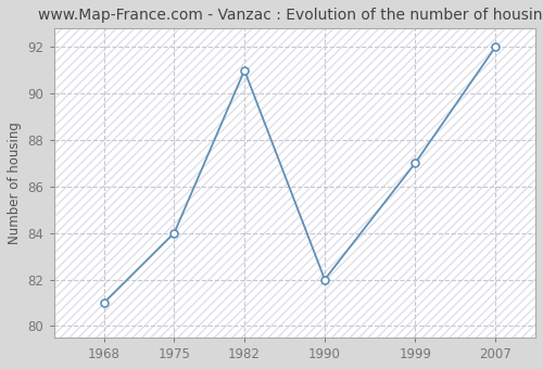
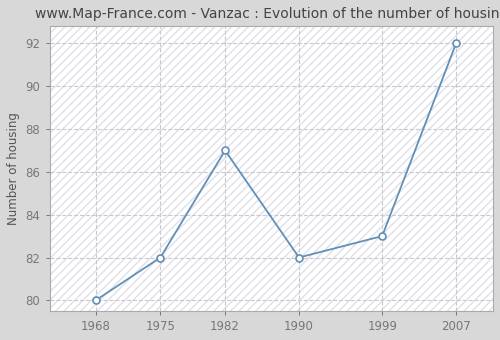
1968: 81 -> 80
1975: 84 -> 82
1982: 91 -> 87
1999: 87 -> 83
